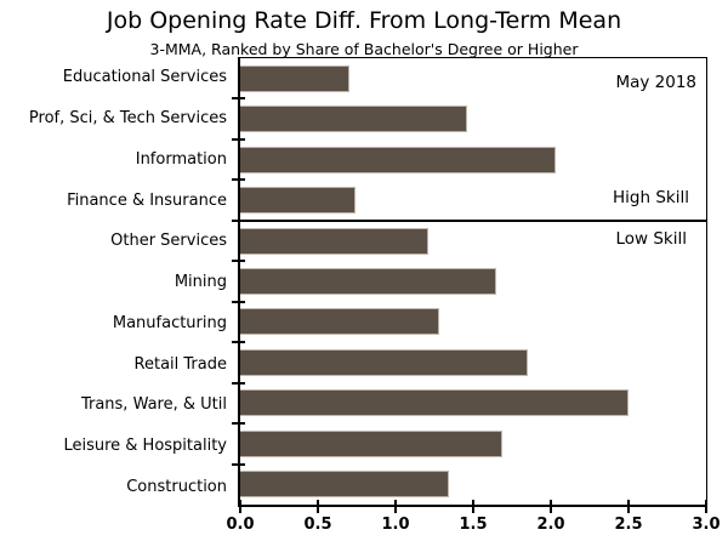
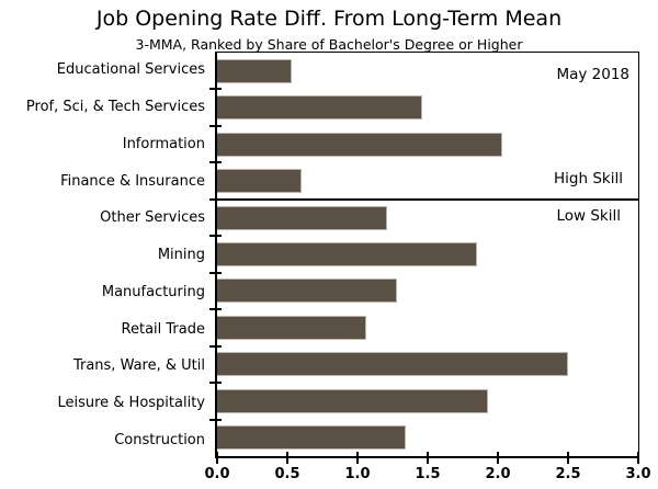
Educational Services: 0.70 -> 0.53
Finance & Insurance: 0.74 -> 0.60
Mining: 1.65 -> 1.85
Retail Trade: 1.85 -> 1.06
Leisure & Hospitality: 1.69 -> 1.93
